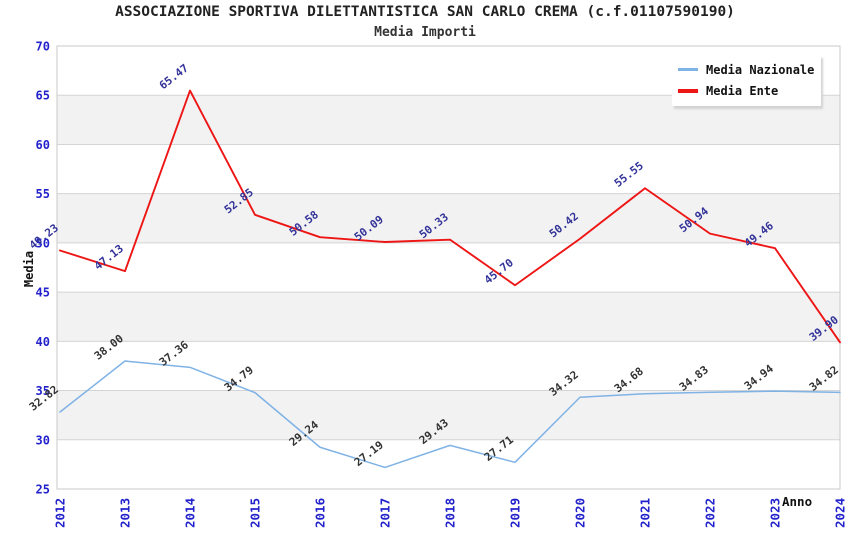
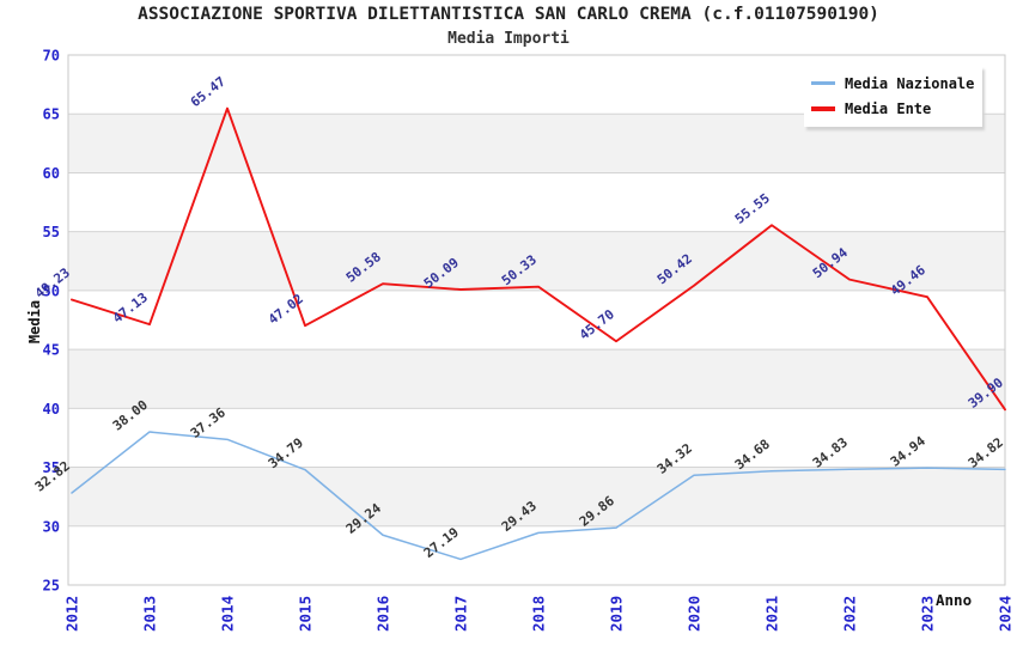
Media Ente/2015: 52.85 -> 47.02
Media Nazionale/2019: 27.71 -> 29.86
